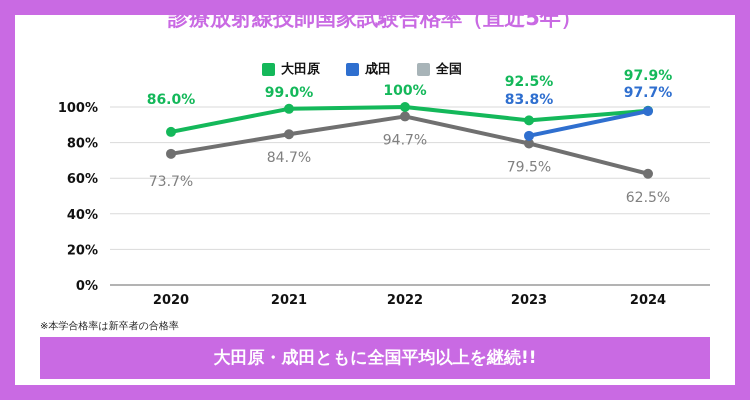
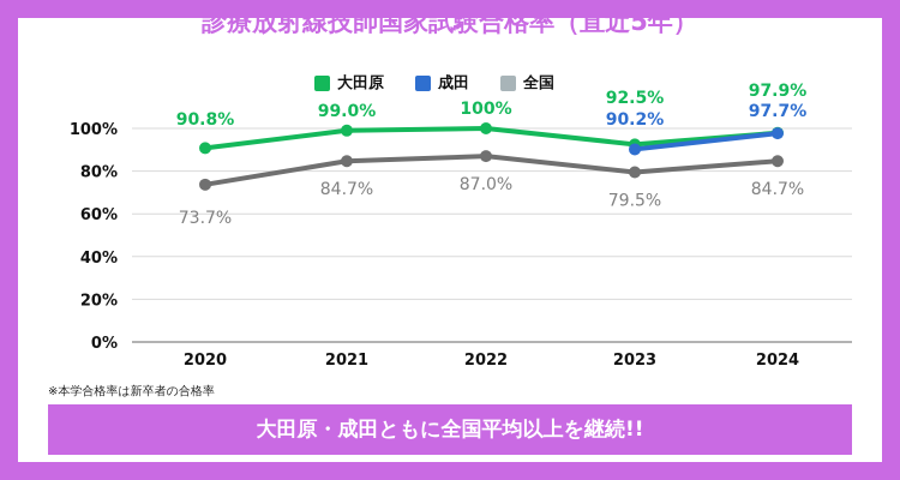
大田原/2020: 86.0% -> 90.8%
全国/2022: 94.7% -> 87.0%
成田/2023: 83.8% -> 90.2%
全国/2024: 62.5% -> 84.7%
